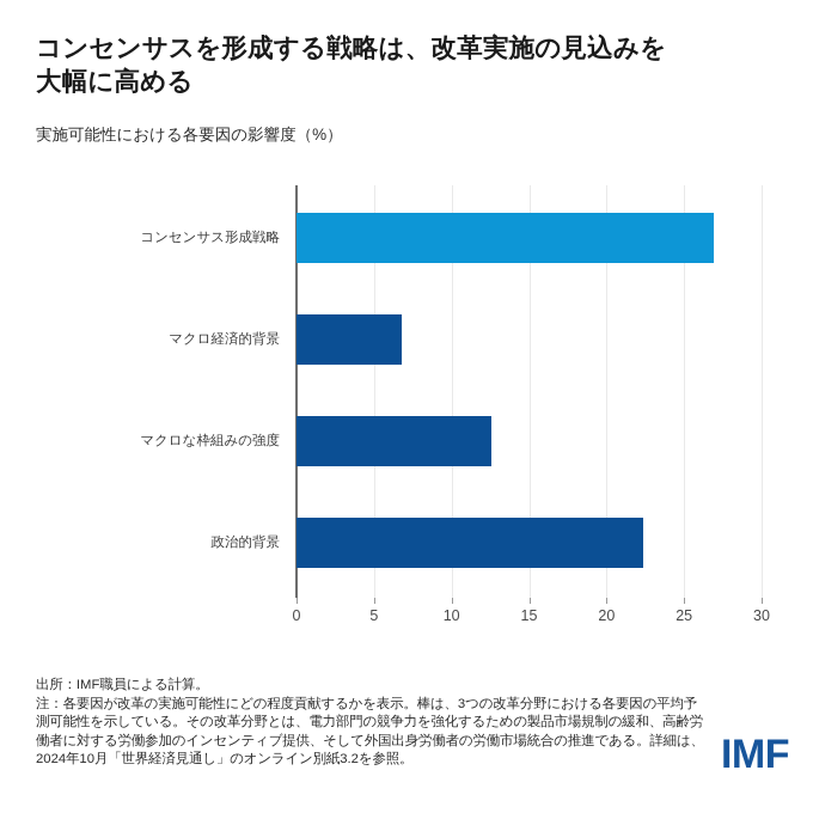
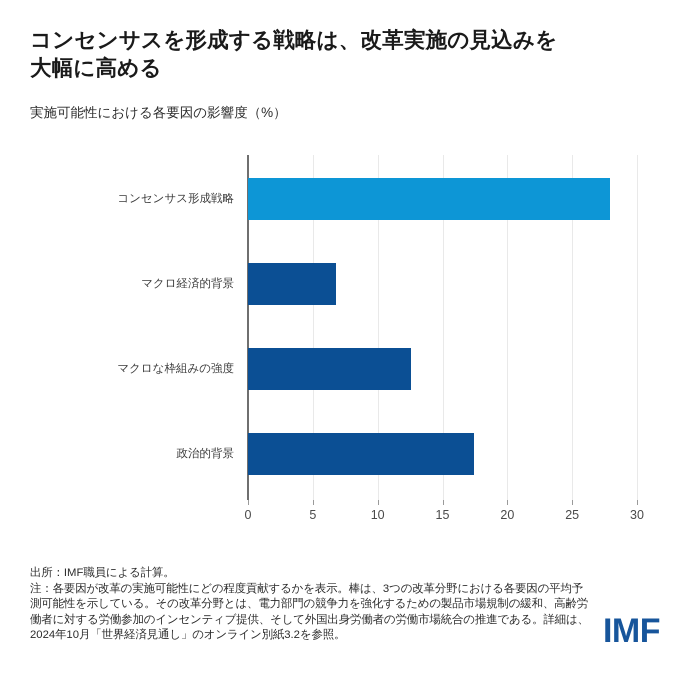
コンセンサス形成戦略: 26.9 -> 27.9
政治的背景: 22.4 -> 17.4
